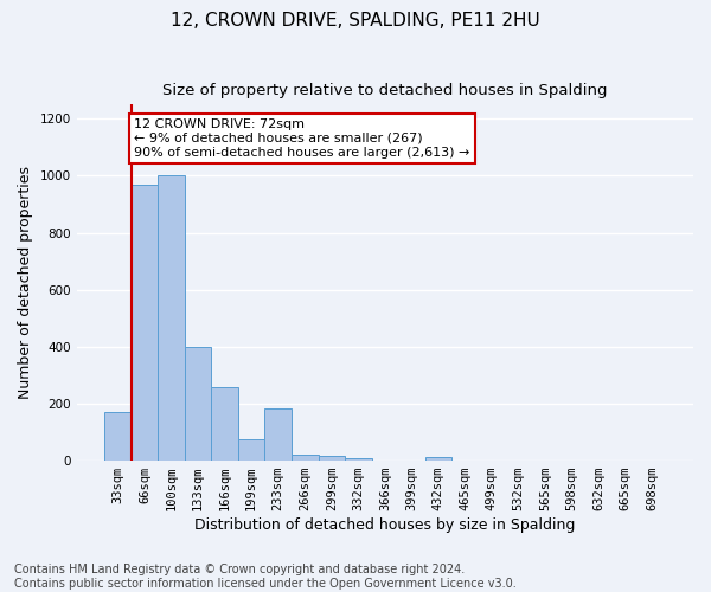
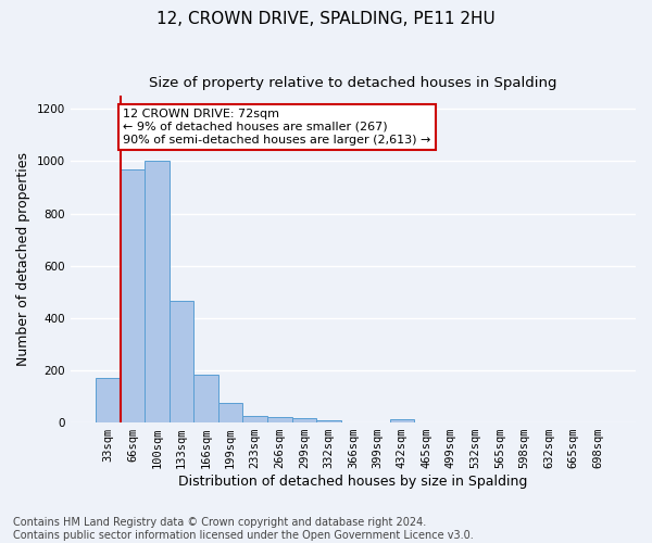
133sqm: 400 -> 465
166sqm: 260 -> 185
233sqm: 185 -> 27
